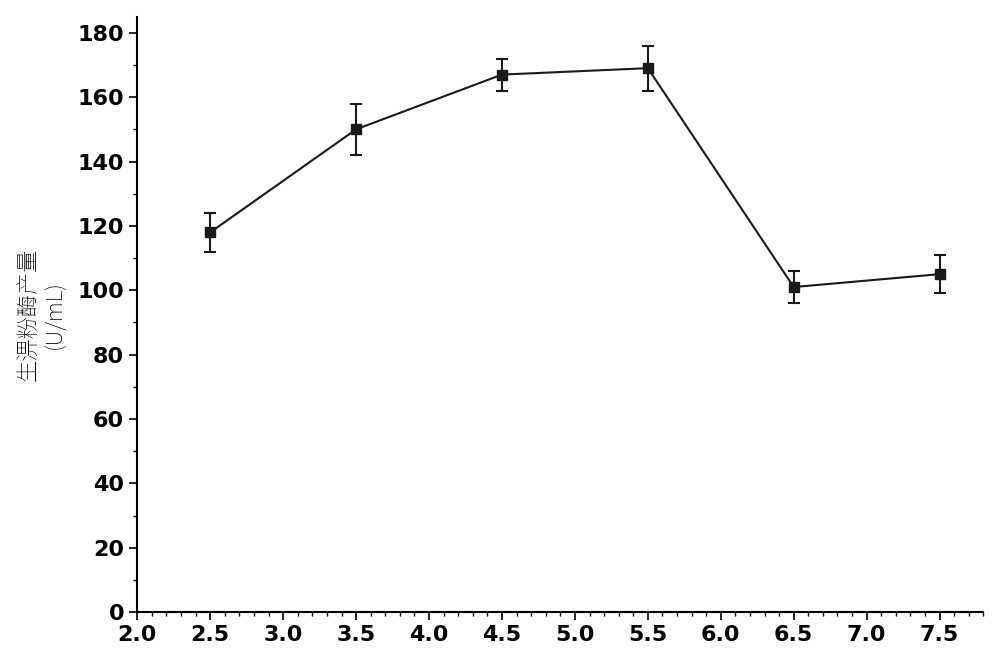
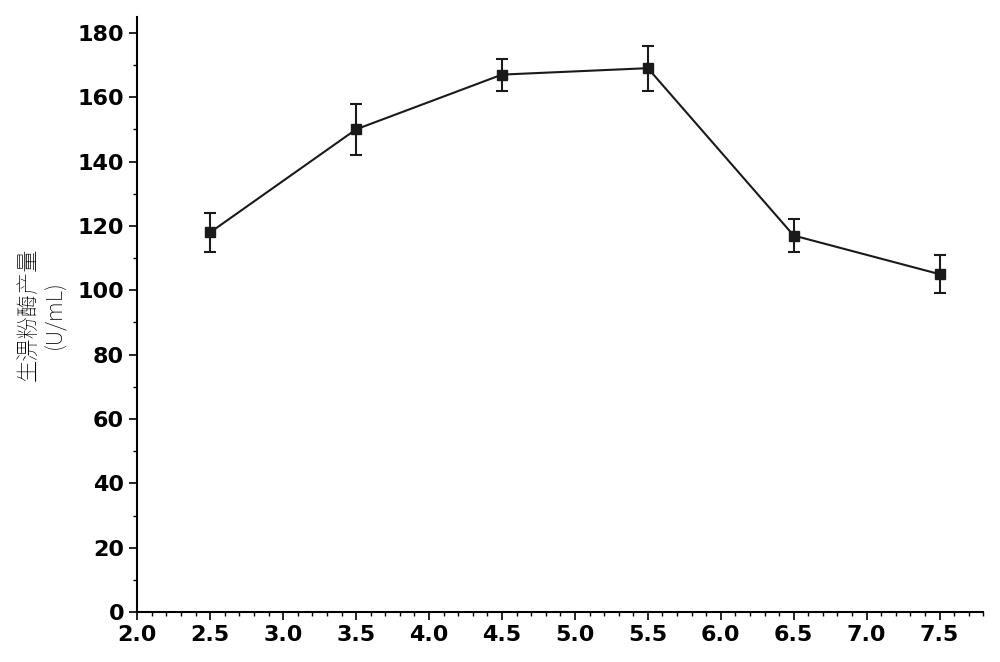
6.5: 101 -> 117
